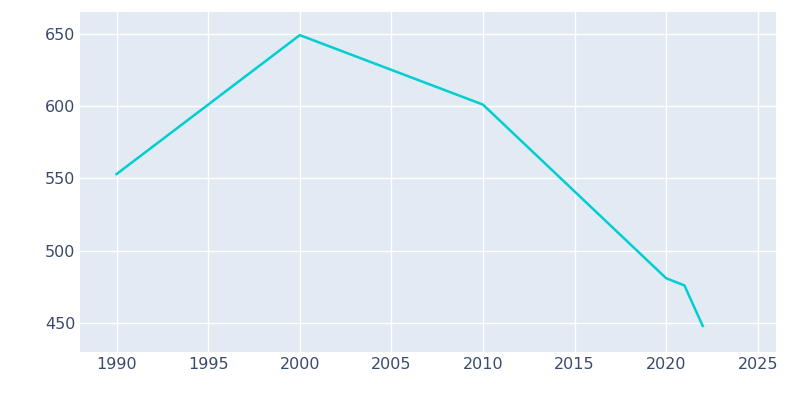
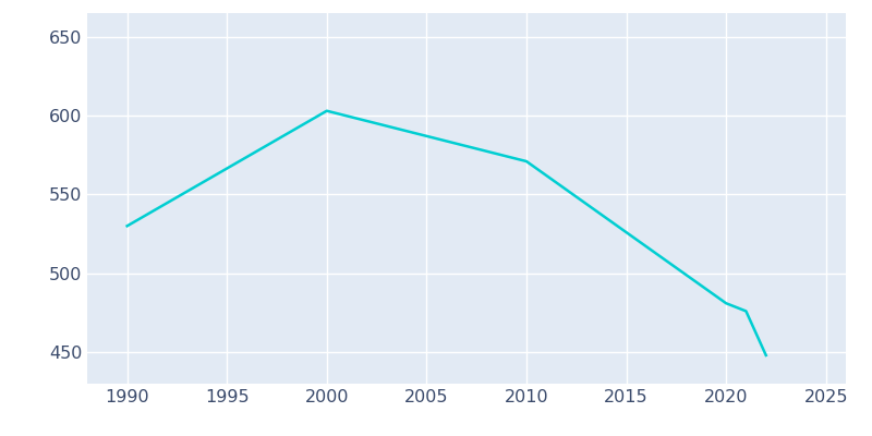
1990: 553 -> 530
2000: 649 -> 603
2010: 601 -> 571
